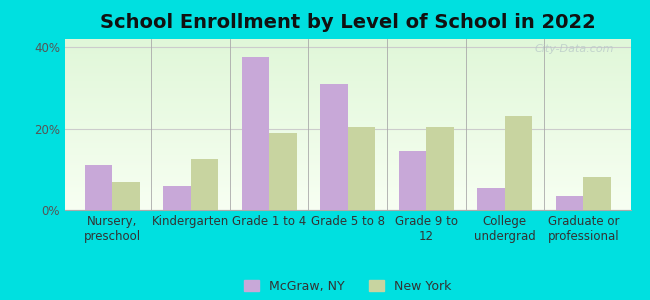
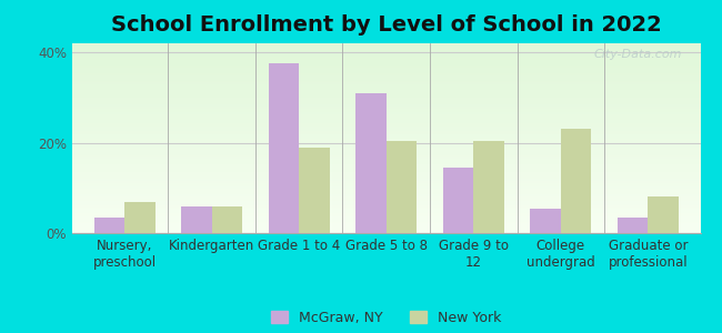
McGraw, NY/Nursery, preschool: 11.0% -> 3.5%
New York/Kindergarten: 12.5% -> 6.0%
